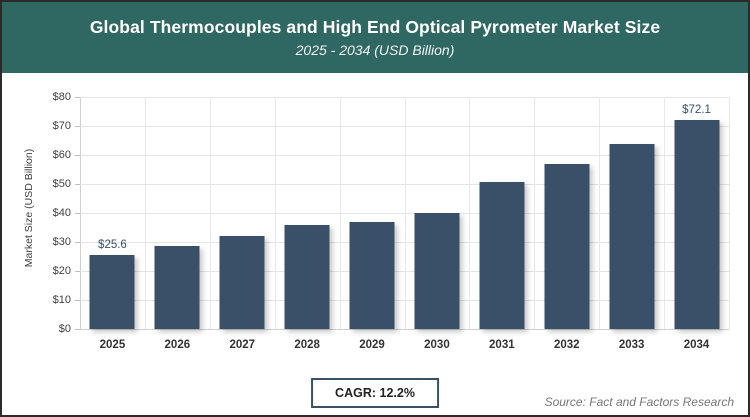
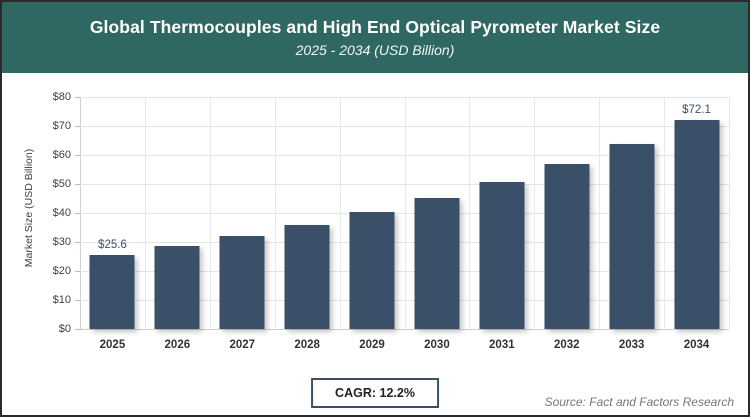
2029: $37 -> $40
2030: $40 -> $45
